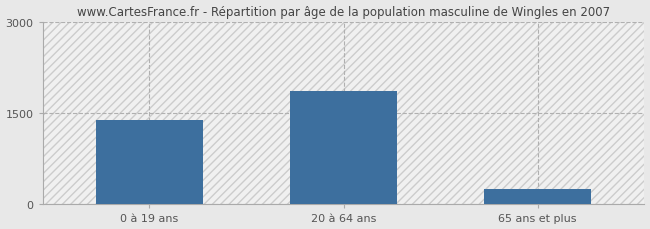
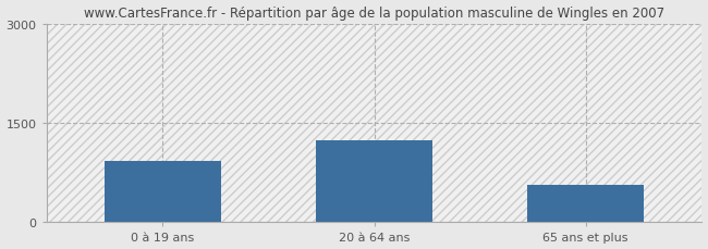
0 à 19 ans: 1390 -> 920
20 à 64 ans: 1860 -> 1240
65 ans et plus: 250 -> 560
